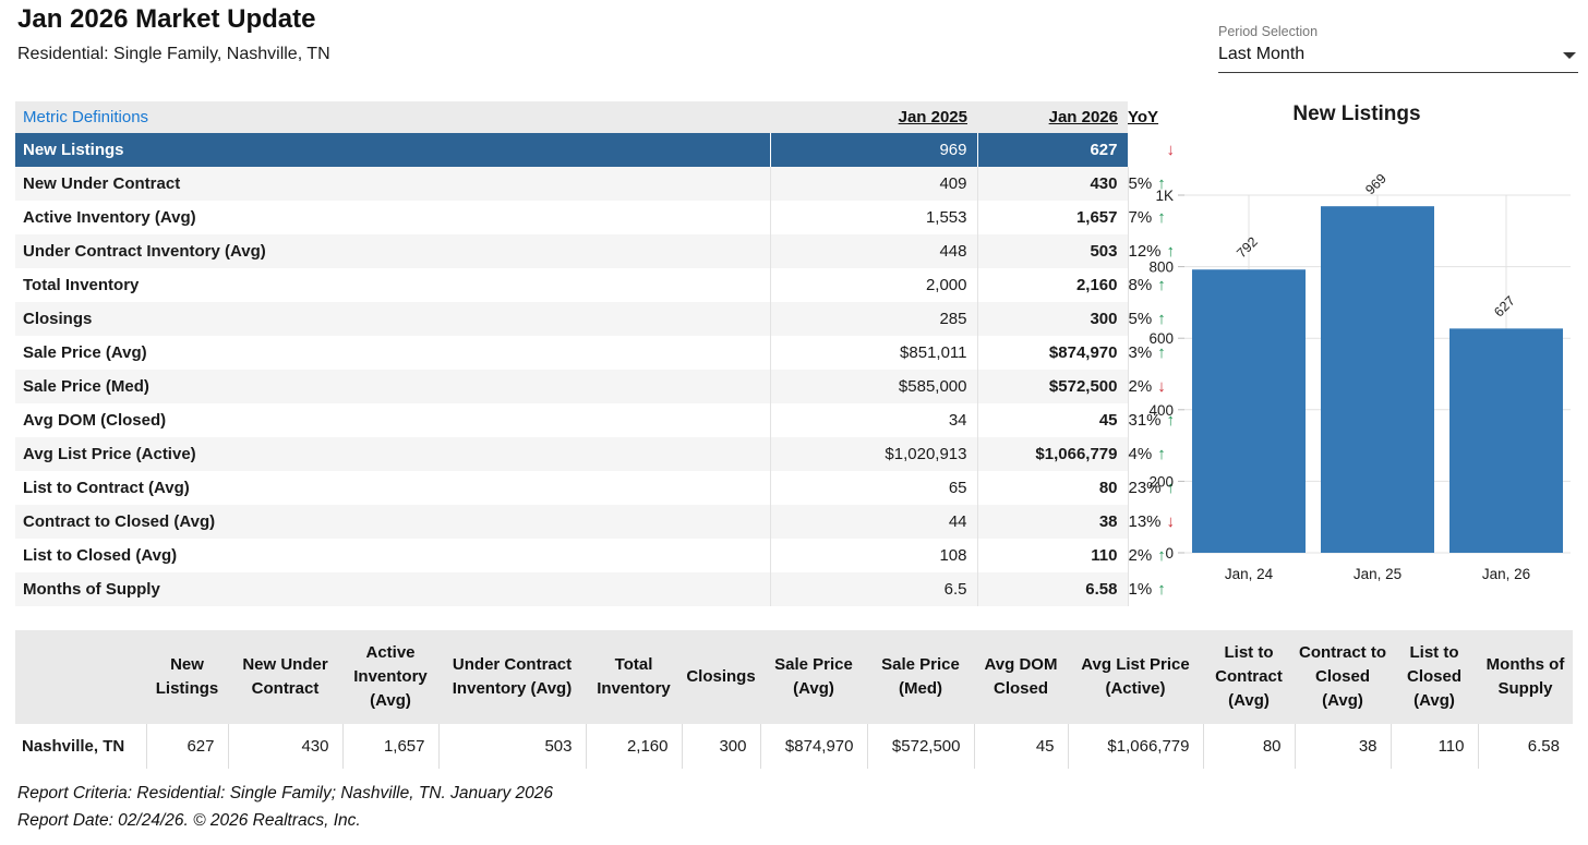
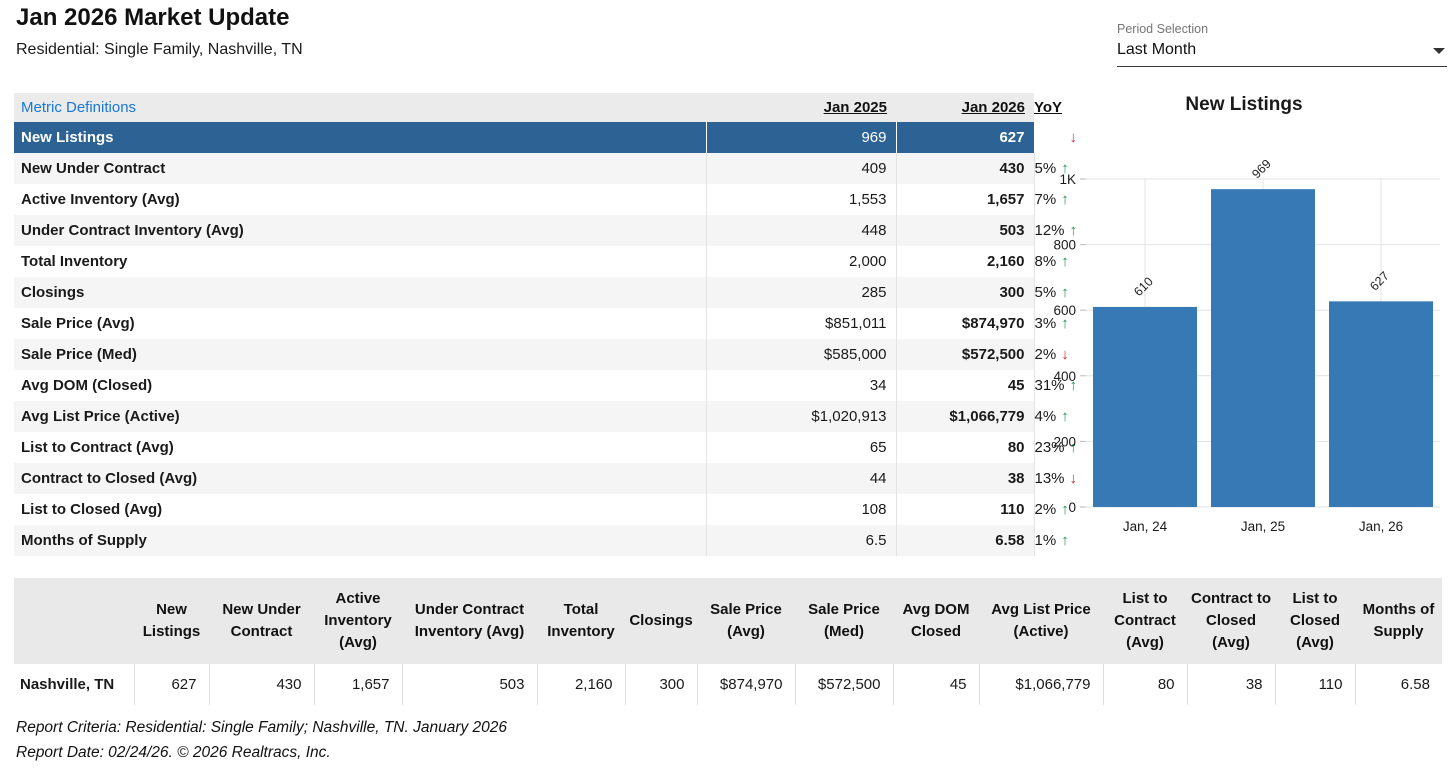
Jan, 24: 792 -> 610
